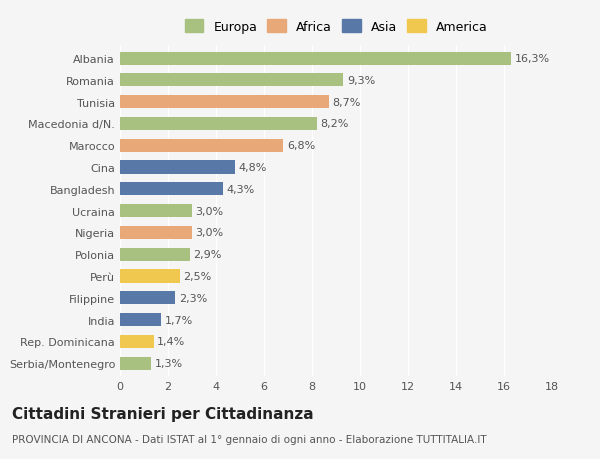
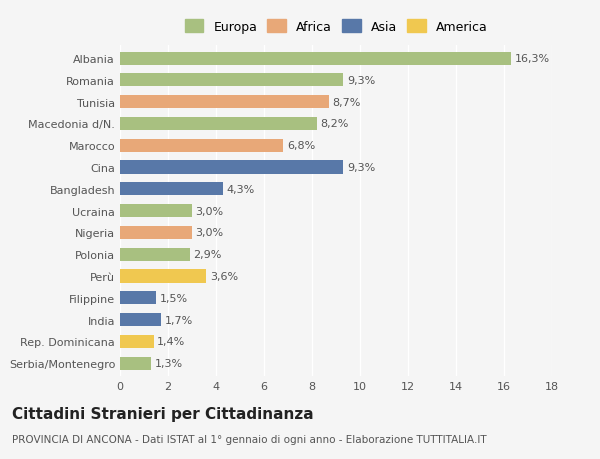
Cina: 4,8% -> 9,3%
Perù: 2,5% -> 3,6%
Filippine: 2,3% -> 1,5%
